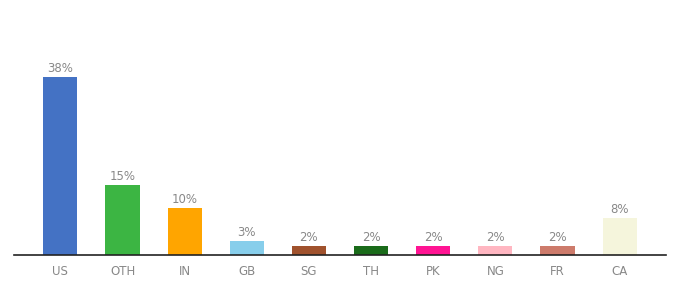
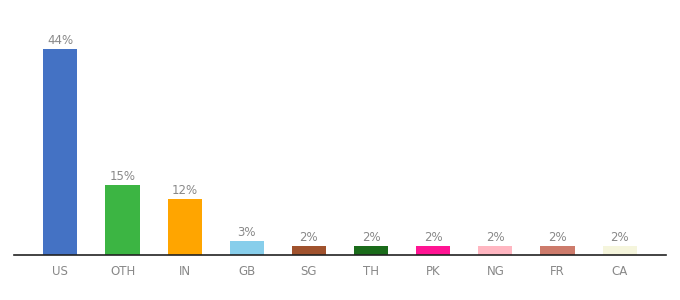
US: 38% -> 44%
IN: 10% -> 12%
CA: 8% -> 2%
